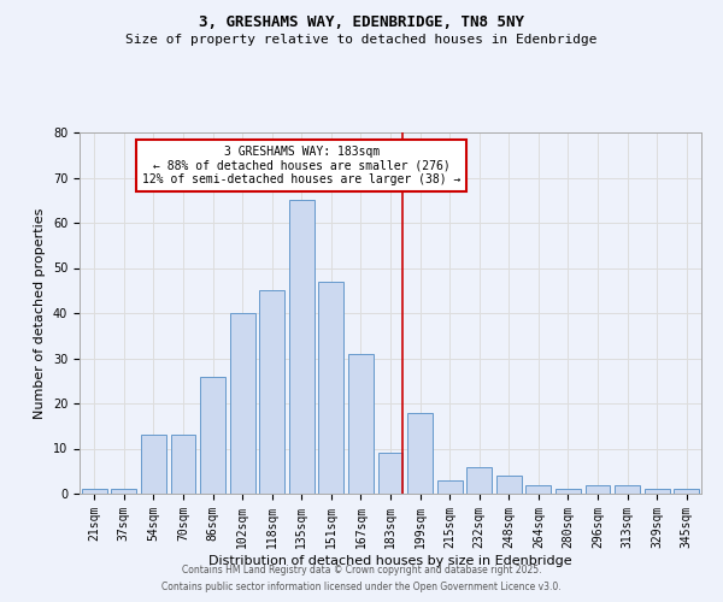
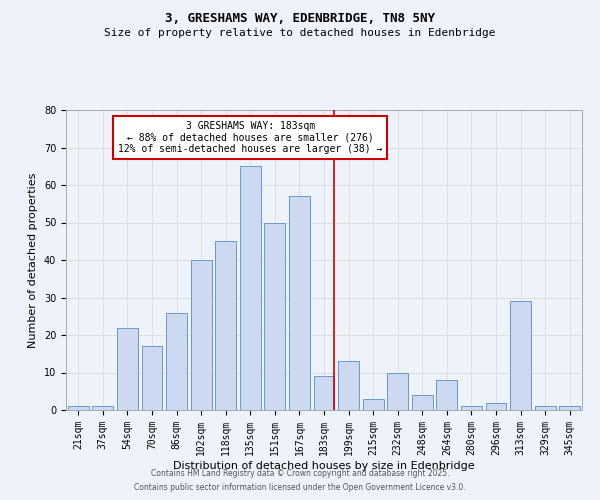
54sqm: 13 -> 22
70sqm: 13 -> 17
151sqm: 47 -> 50
167sqm: 31 -> 57
199sqm: 18 -> 13
232sqm: 6 -> 10
264sqm: 2 -> 8
313sqm: 2 -> 29
